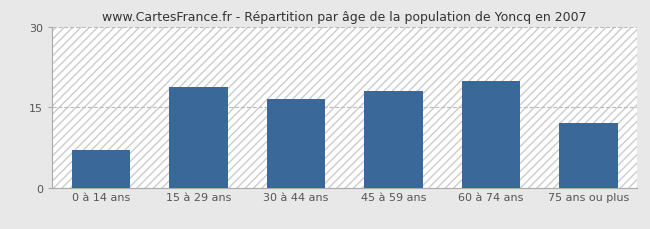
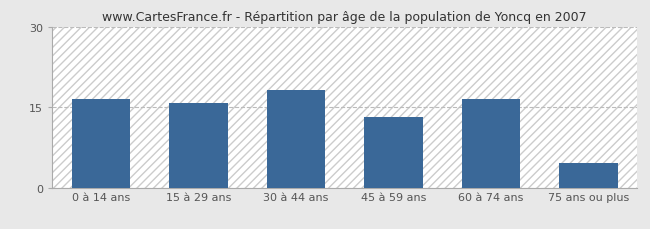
0 à 14 ans: 7.0 -> 16.5
15 à 29 ans: 18.8 -> 15.8
30 à 44 ans: 16.6 -> 18.1
45 à 59 ans: 18.0 -> 13.1
60 à 74 ans: 19.8 -> 16.5
75 ans ou plus: 12.0 -> 4.5
